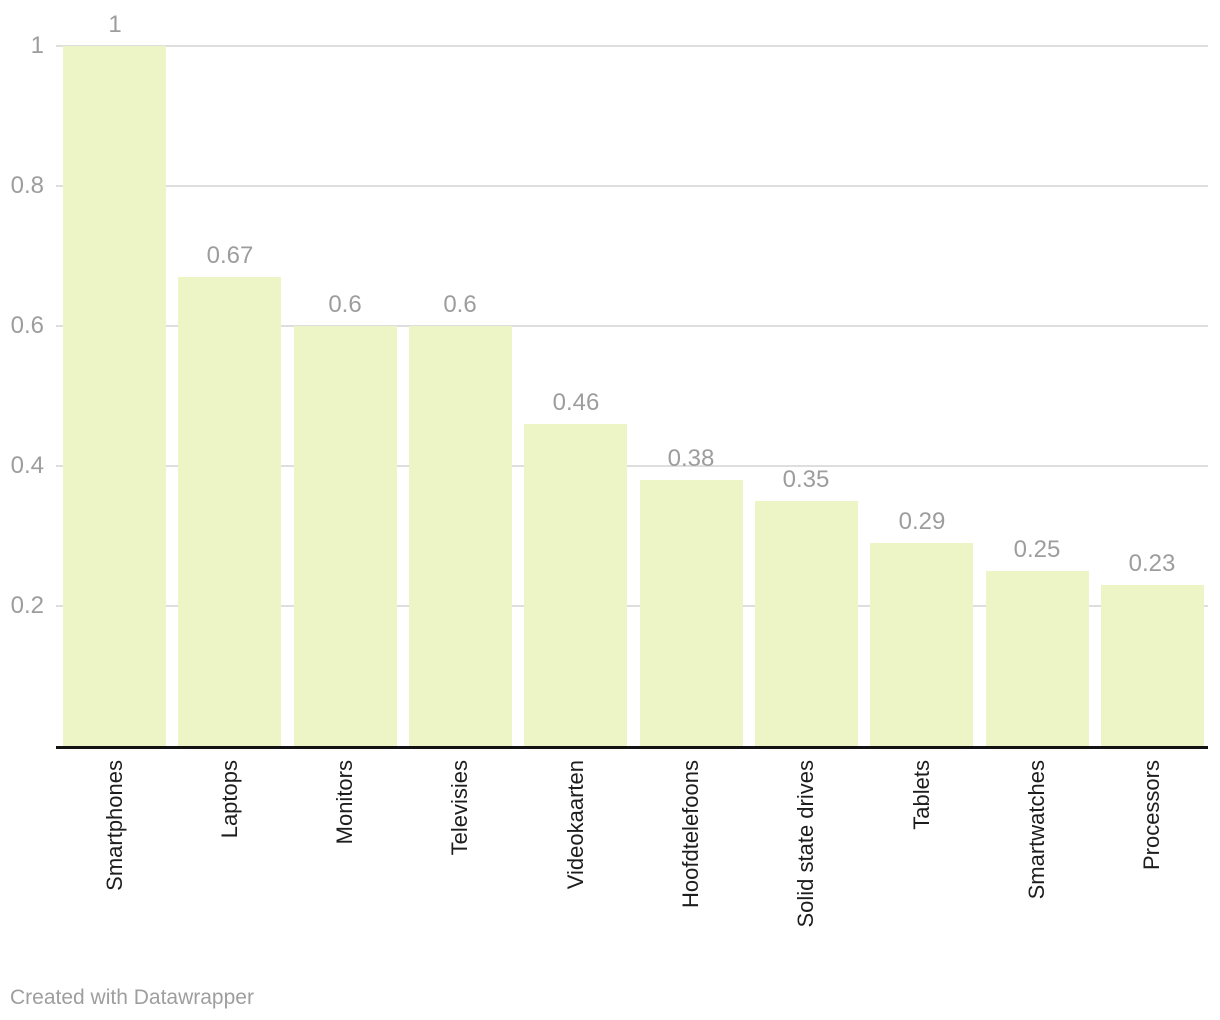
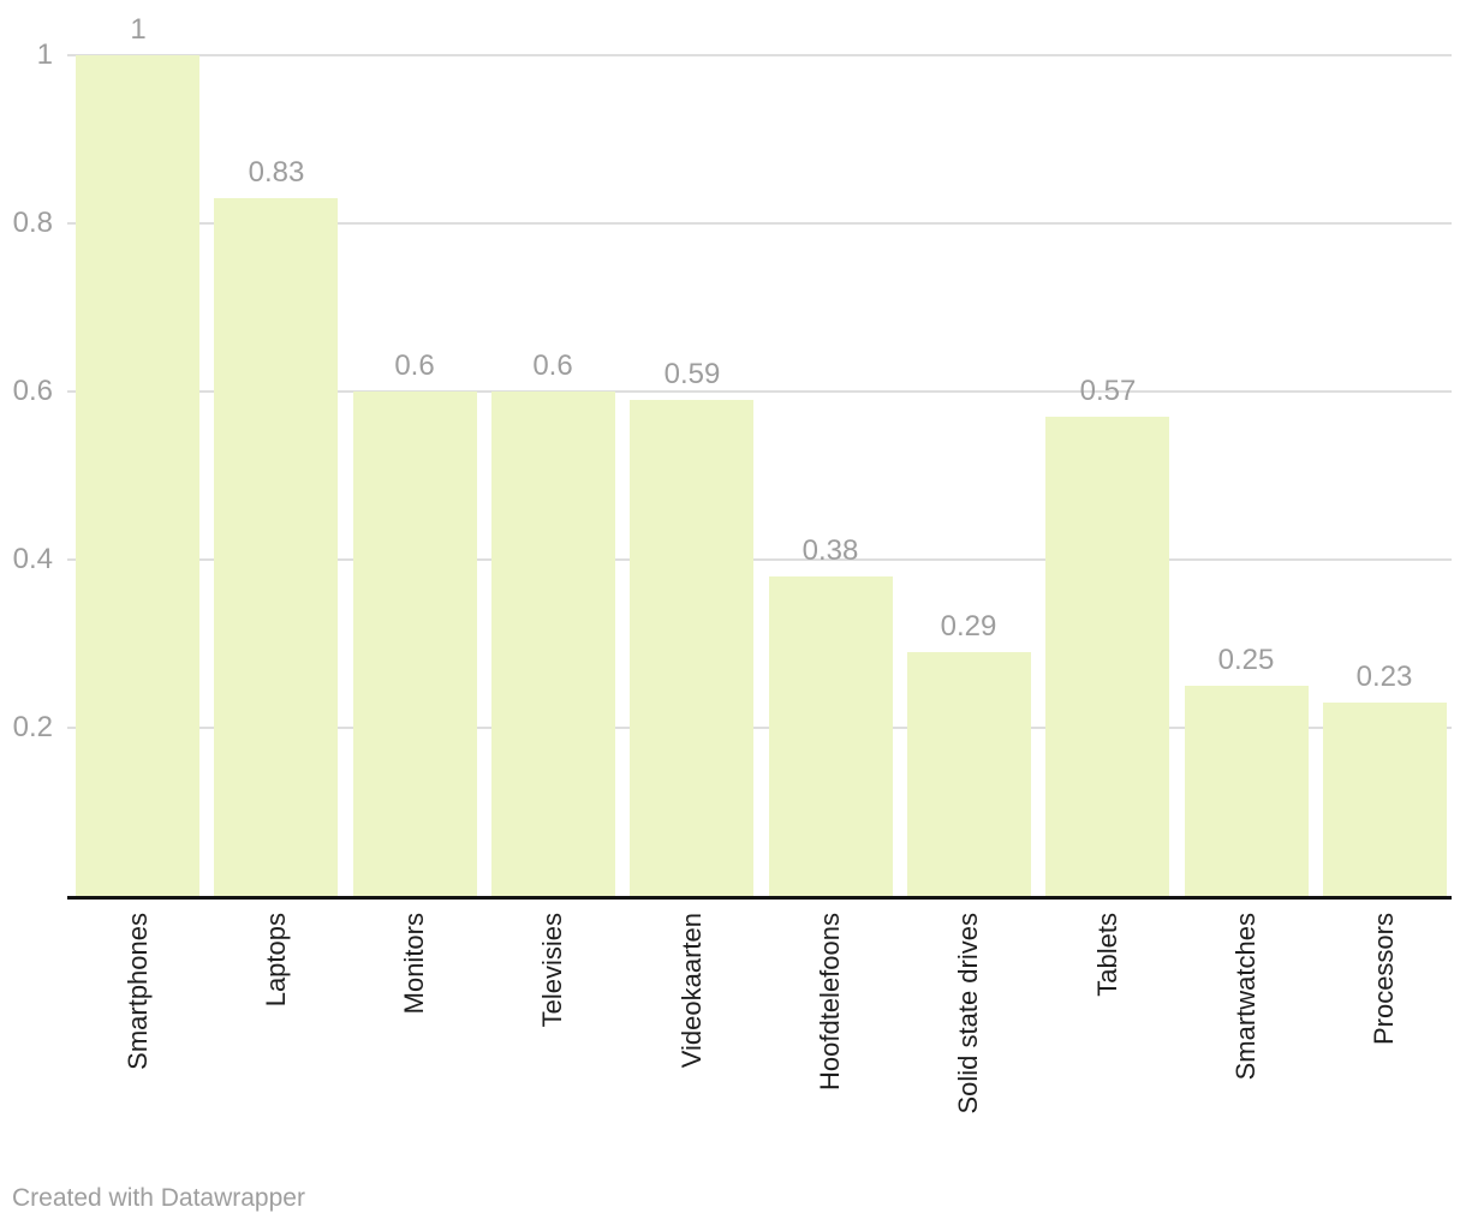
Laptops: 0.67 -> 0.83
Videokaarten: 0.46 -> 0.59
Solid state drives: 0.35 -> 0.29
Tablets: 0.29 -> 0.57
